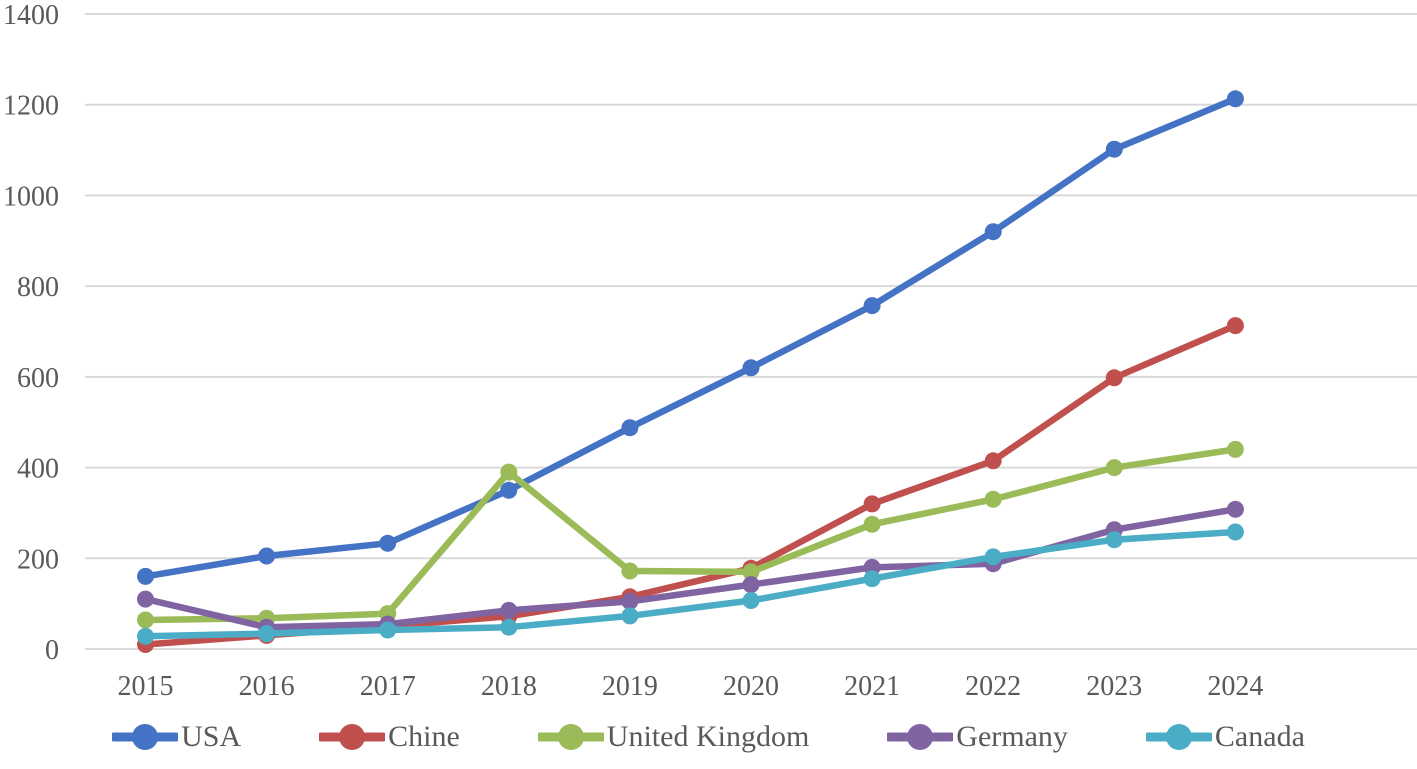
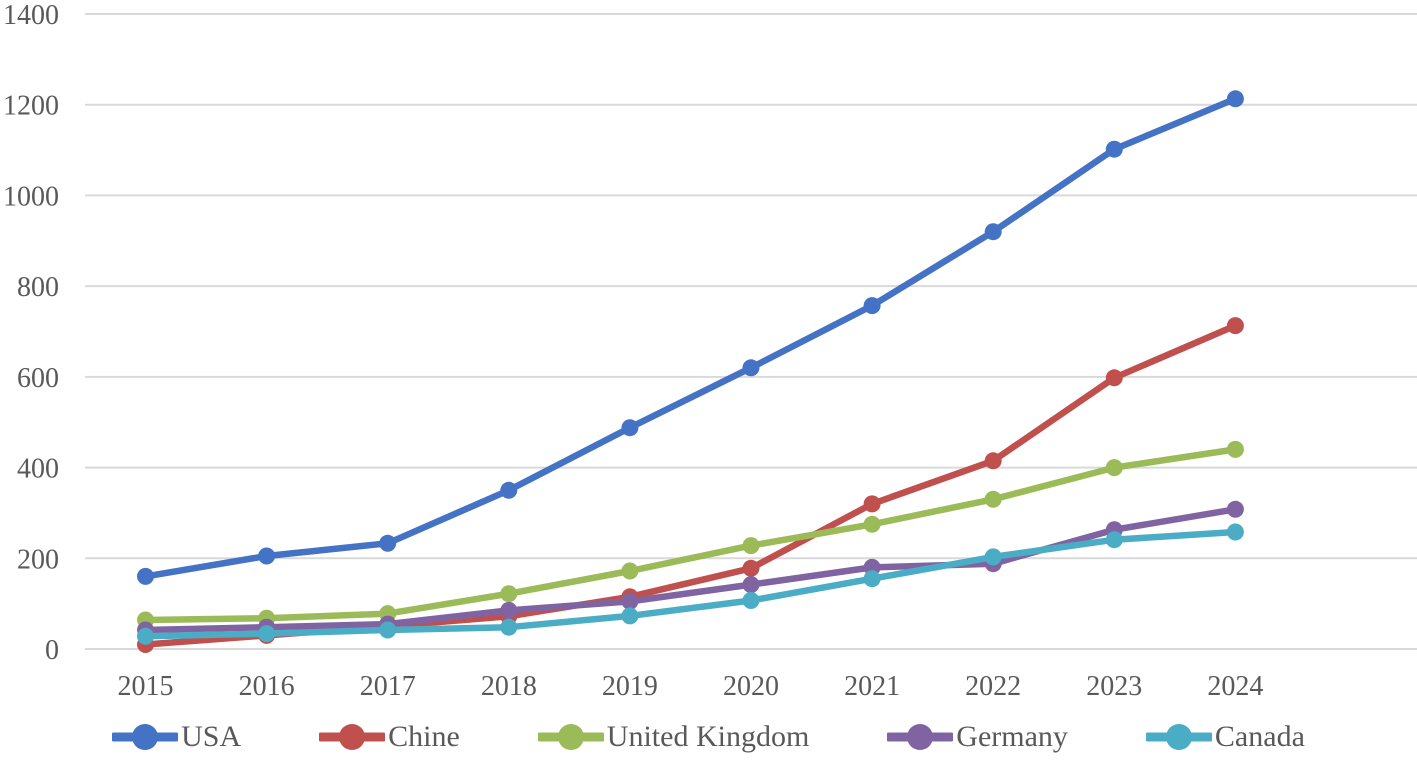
Germany/2015: 110 -> 40
United Kingdom/2018: 390 -> 120
United Kingdom/2020: 170 -> 230
